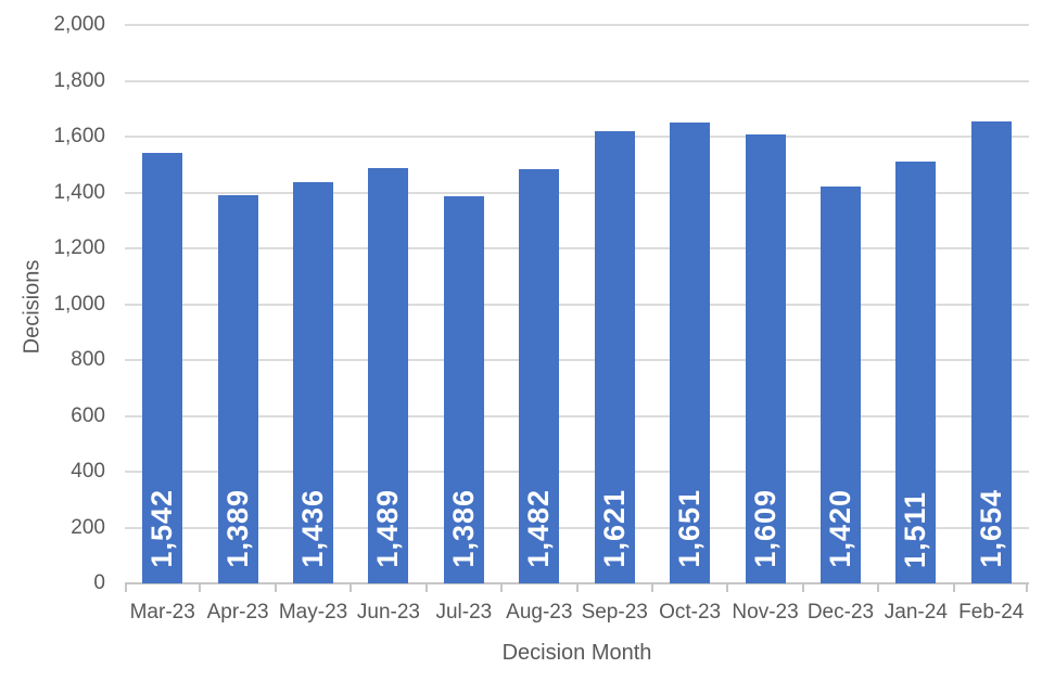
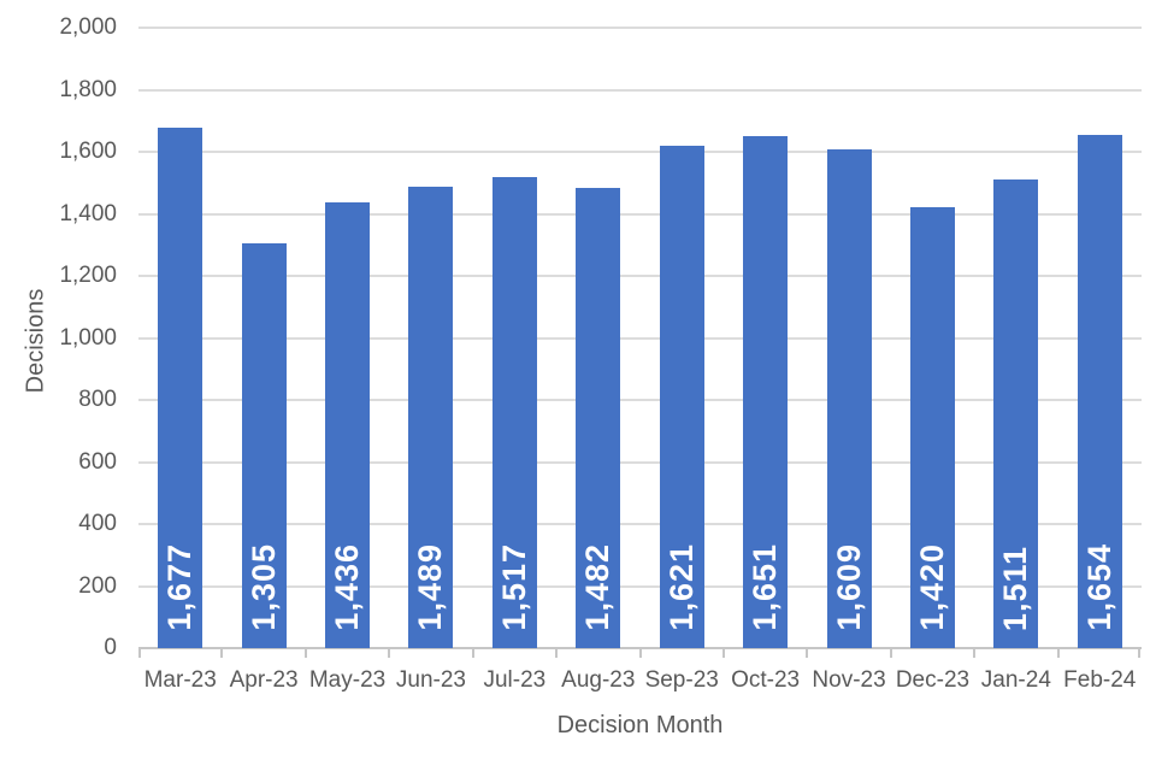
Mar-23: 1,542 -> 1,677
Apr-23: 1,389 -> 1,305
Jul-23: 1,386 -> 1,517
